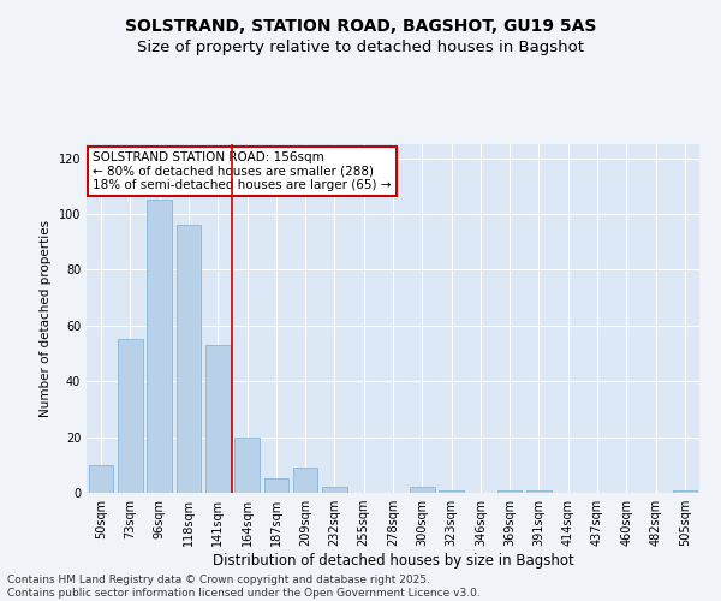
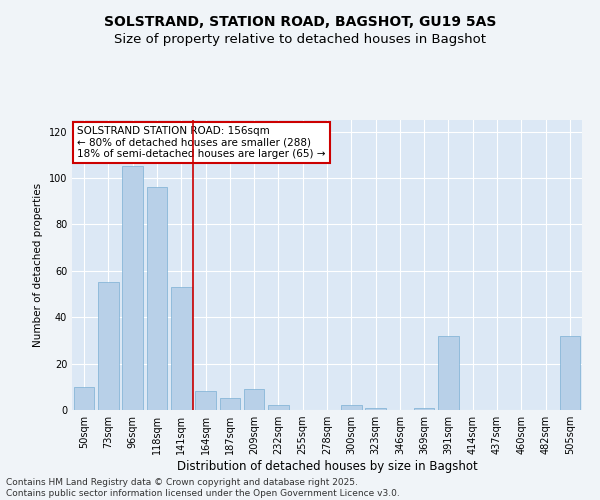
164sqm: 20 -> 8
391sqm: 1 -> 32
505sqm: 1 -> 32
